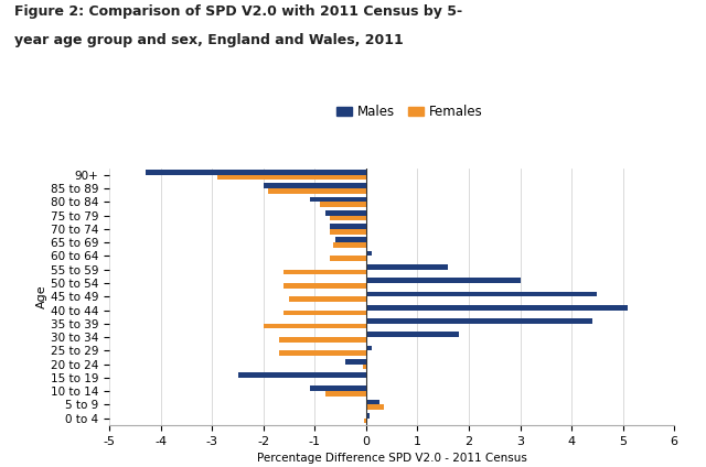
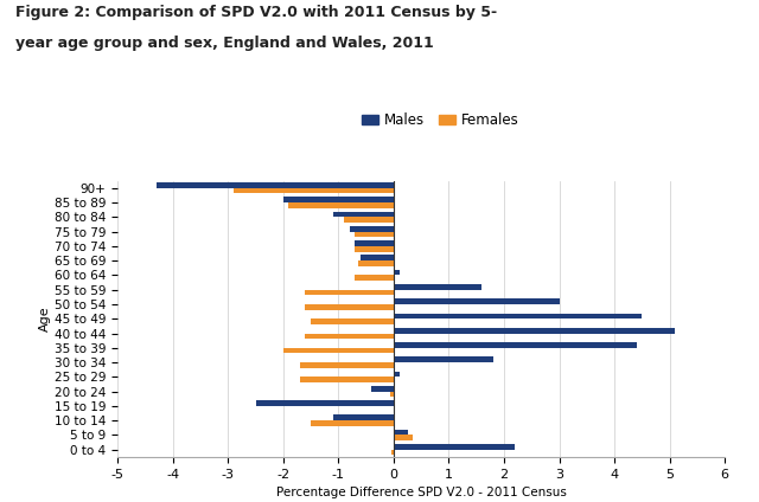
Females/10 to 14: -0.80 -> -1.50
Males/0 to 4: 0.07 -> 2.20
